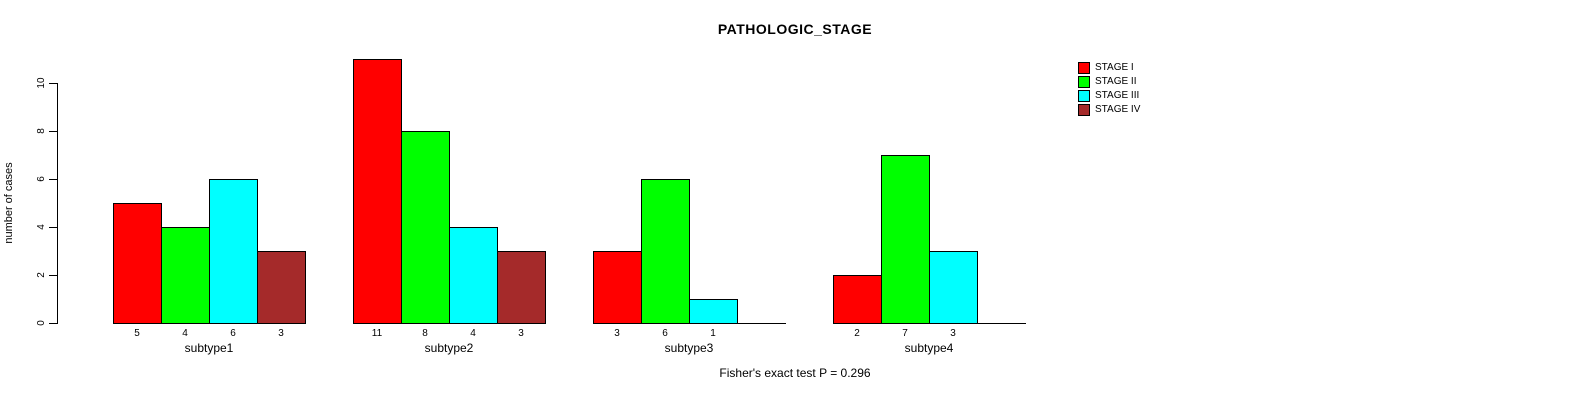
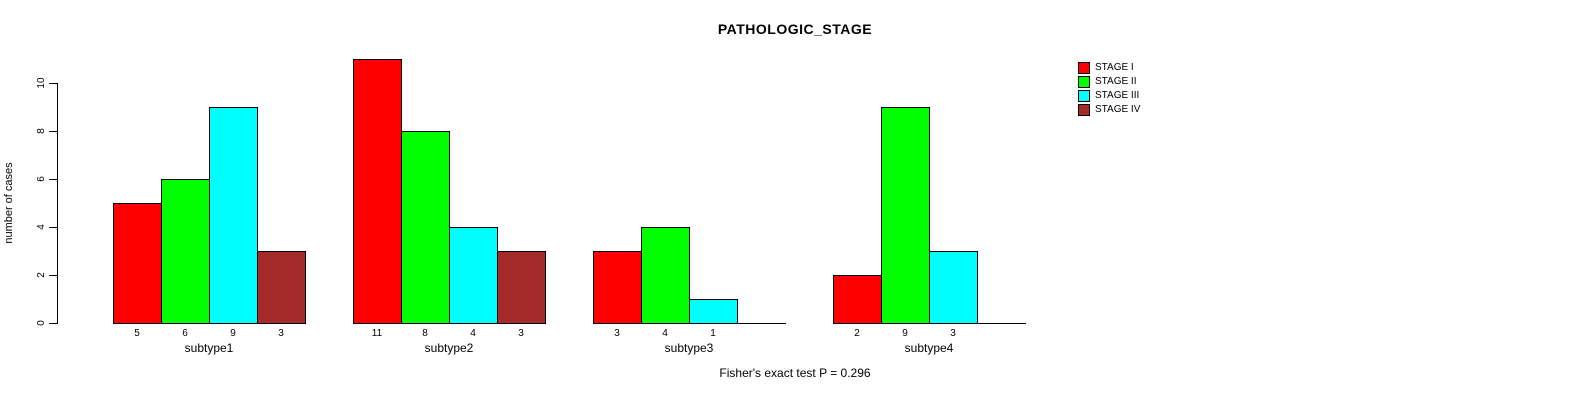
STAGE II/subtype1: 4 -> 6
STAGE III/subtype1: 6 -> 9
STAGE II/subtype3: 6 -> 4
STAGE II/subtype4: 7 -> 9
